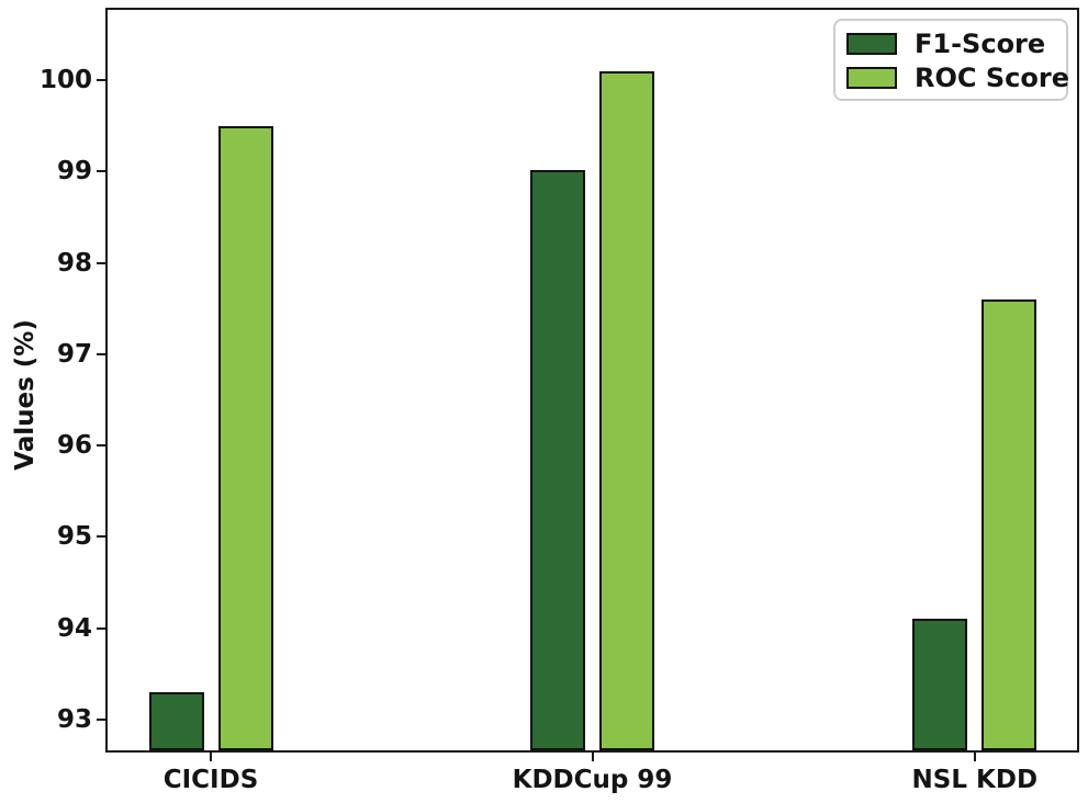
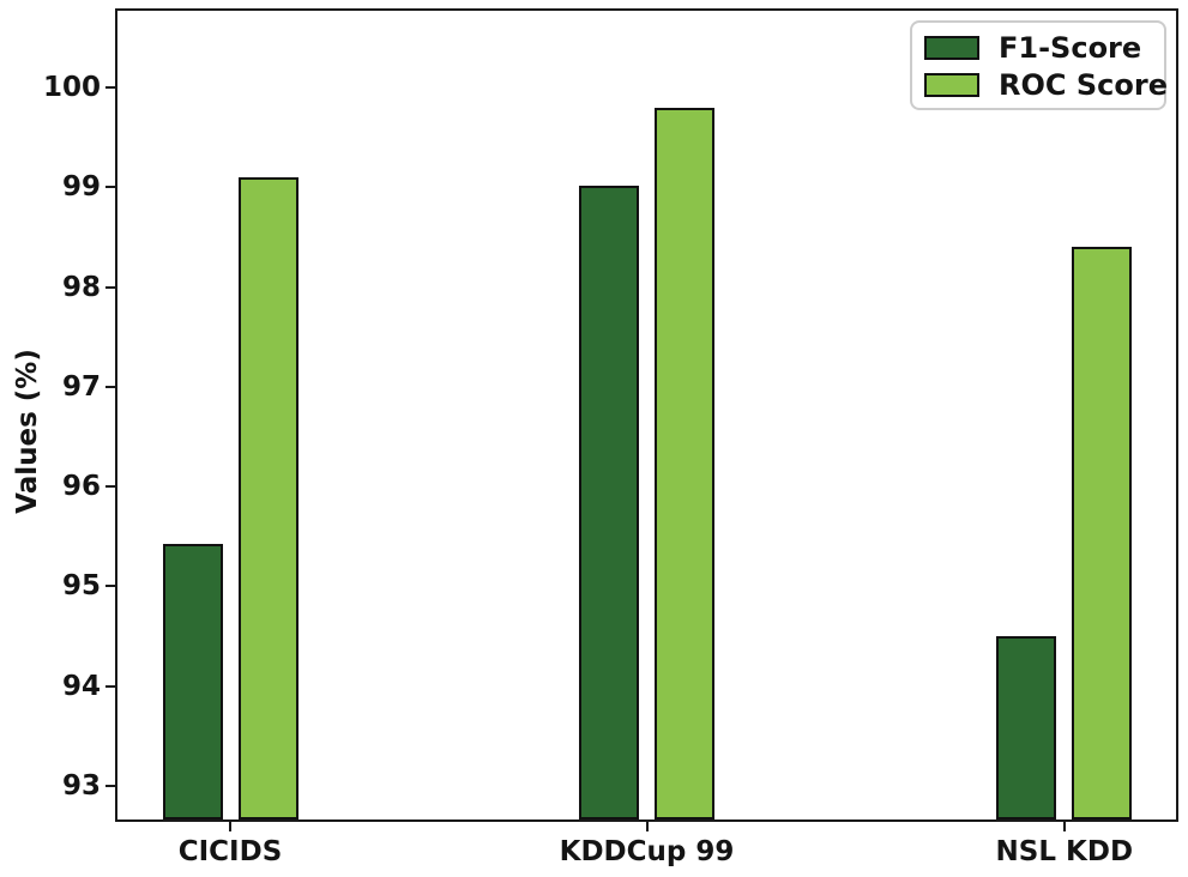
F1-Score/CICIDS: 93.3 -> 95.4
ROC Score/CICIDS: 99.5 -> 99.1
ROC Score/KDDCup 99: 100.1 -> 99.8
F1-Score/NSL KDD: 94.1 -> 94.5
ROC Score/NSL KDD: 97.6 -> 98.4
